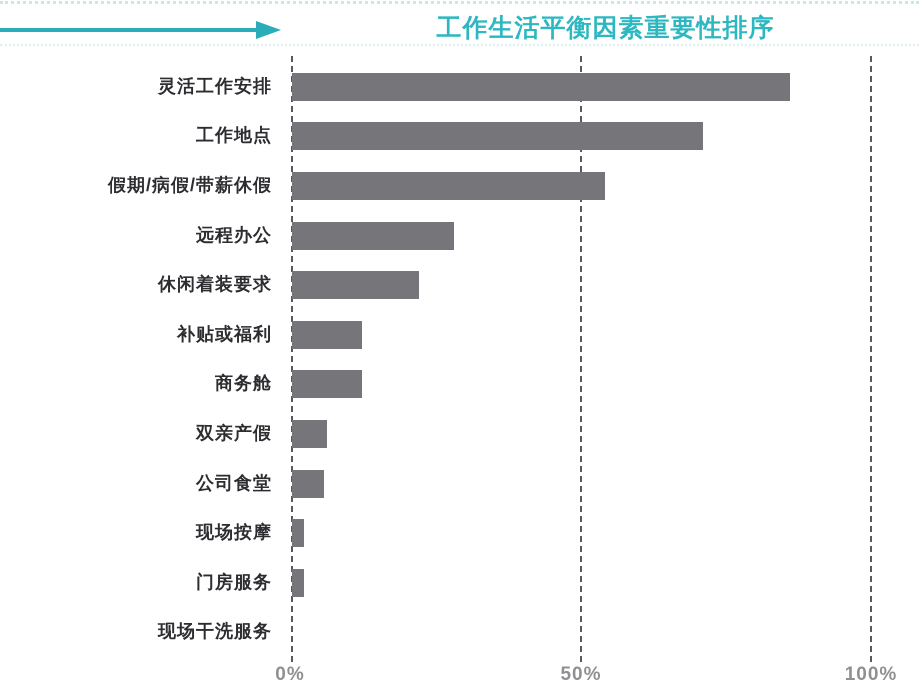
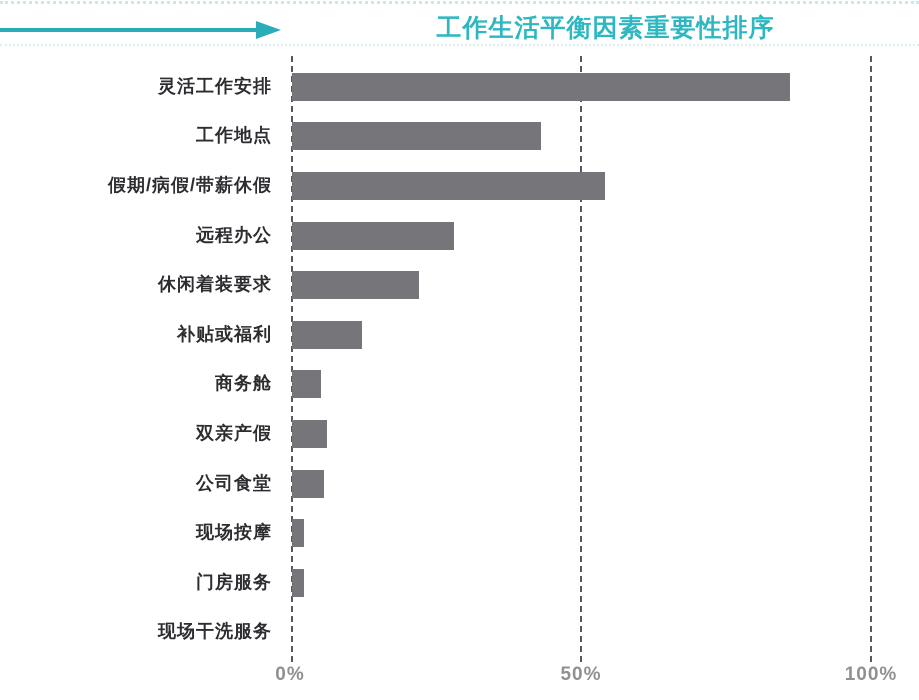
工作地点: 71% -> 43%
商务舱: 12% -> 5%
